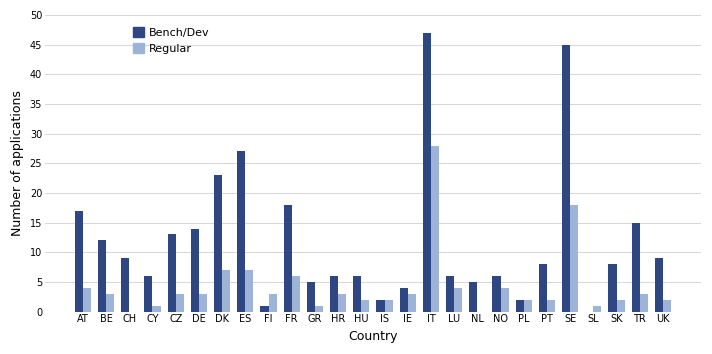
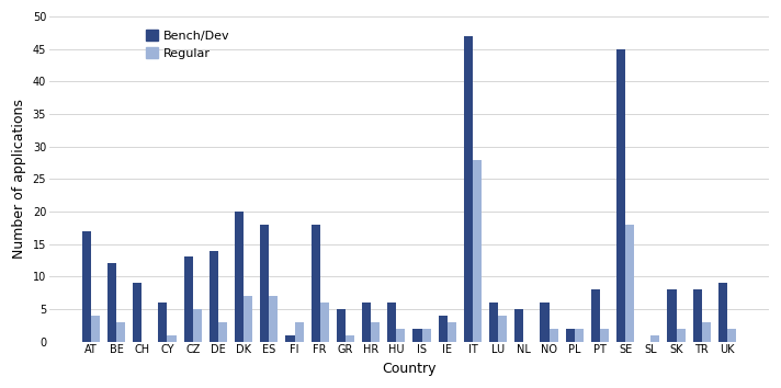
Regular/CZ: 3 -> 5
Bench/Dev/DK: 23 -> 20
Bench/Dev/ES: 27 -> 18
Regular/NO: 4 -> 2
Bench/Dev/TR: 15 -> 8
